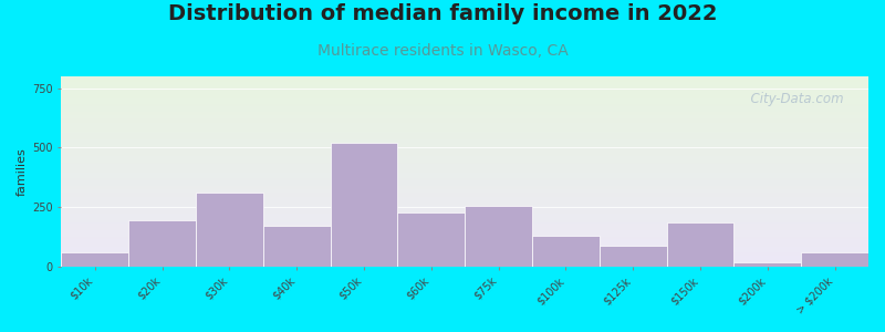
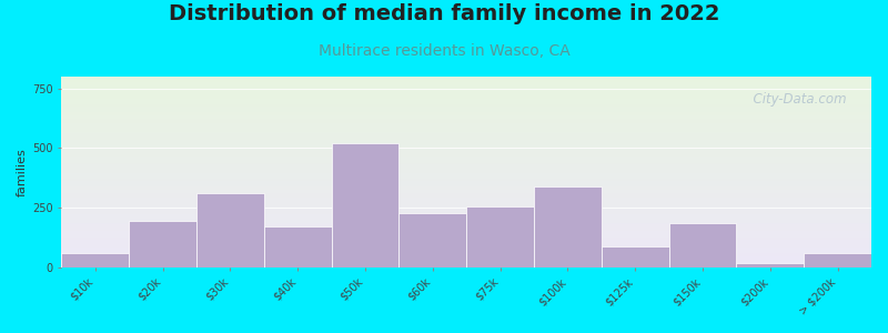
$100k: 130 -> 340
